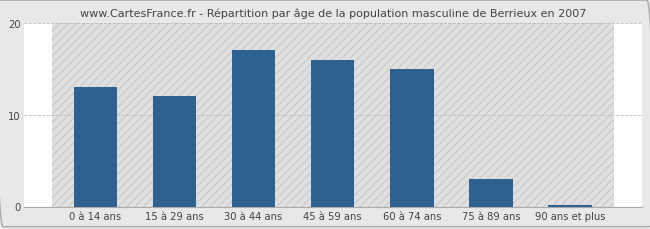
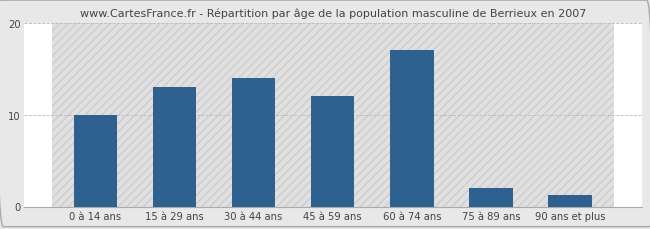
0 à 14 ans: 13.0 -> 10.0
15 à 29 ans: 12.0 -> 13.0
30 à 44 ans: 17.0 -> 14.0
45 à 59 ans: 16.0 -> 12.0
60 à 74 ans: 15.0 -> 17.0
75 à 89 ans: 3.0 -> 2.0
90 ans et plus: 0.2 -> 1.2
